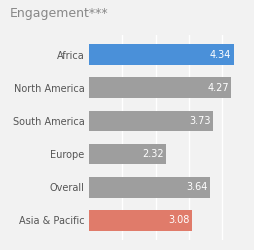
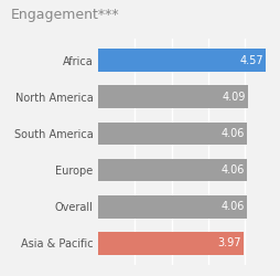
Africa: 4.34 -> 4.57
North America: 4.27 -> 4.09
South America: 3.73 -> 4.06
Europe: 2.32 -> 4.06
Overall: 3.64 -> 4.06
Asia & Pacific: 3.08 -> 3.97
